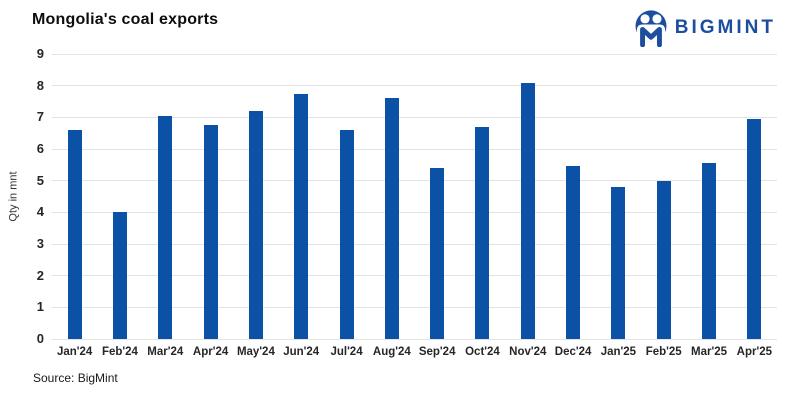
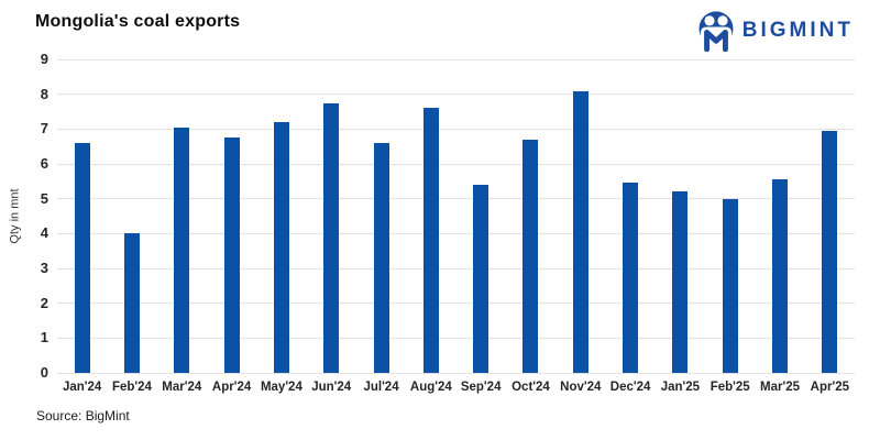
Jan'25: 4.8 -> 5.2
